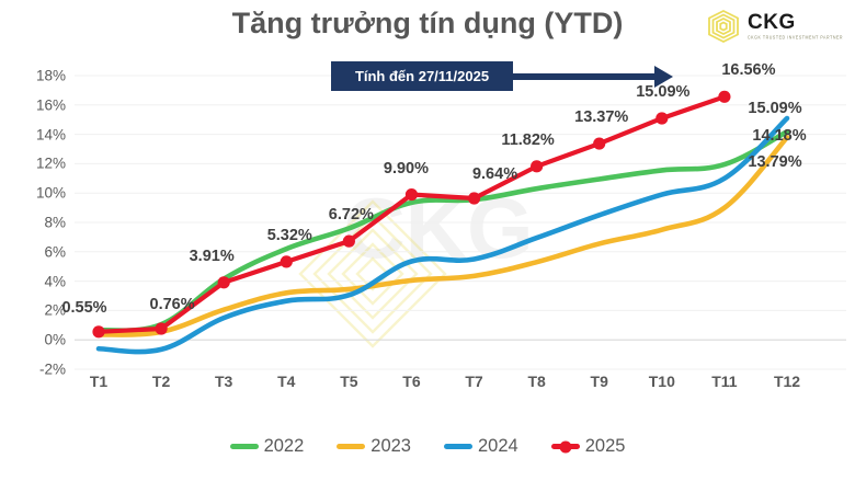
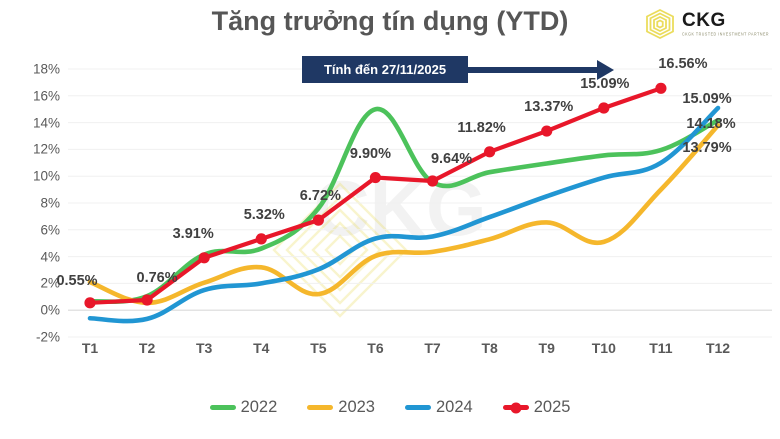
2023/T1: 0.3% -> 2.1%
2022/T4: 6.2% -> 4.6%
2024/T4: 2.6% -> 2.0%
2023/T5: 3.5% -> 1.2%
2022/T6: 9.3% -> 15.0%
2023/T10: 7.5% -> 5.1%
